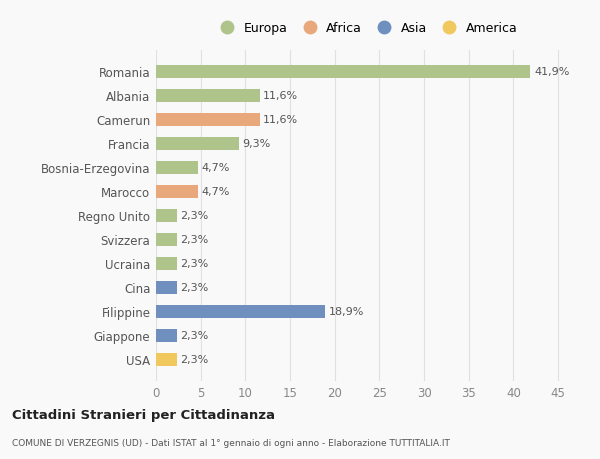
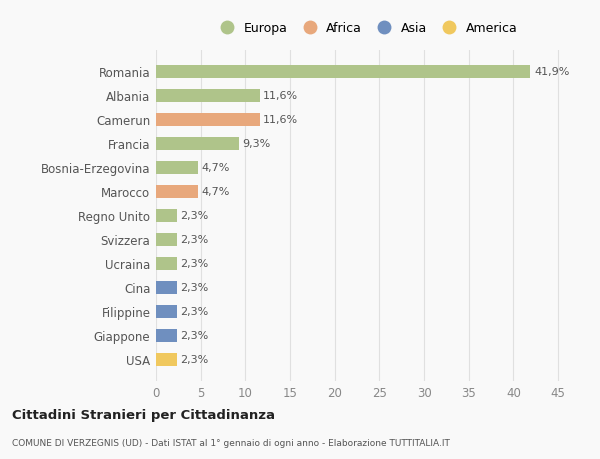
Filippine: 18,9% -> 2,3%
